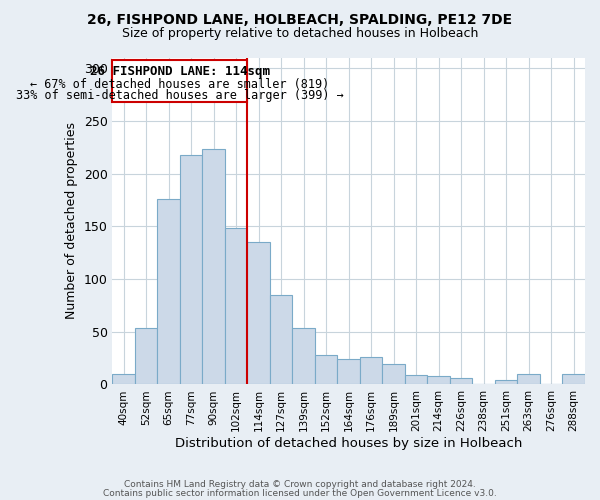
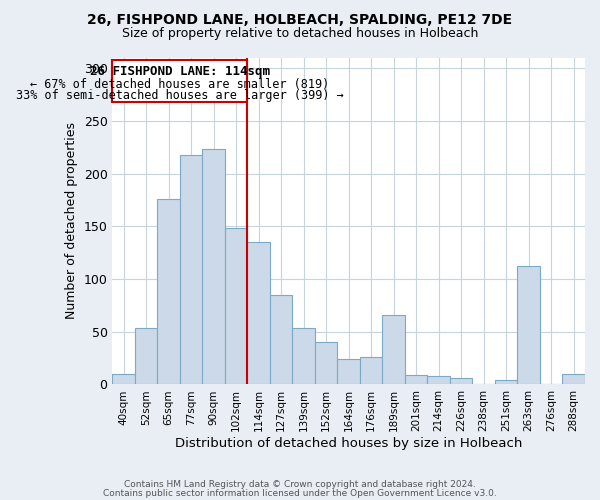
152sqm: 28 -> 40
189sqm: 19 -> 66
263sqm: 10 -> 112
